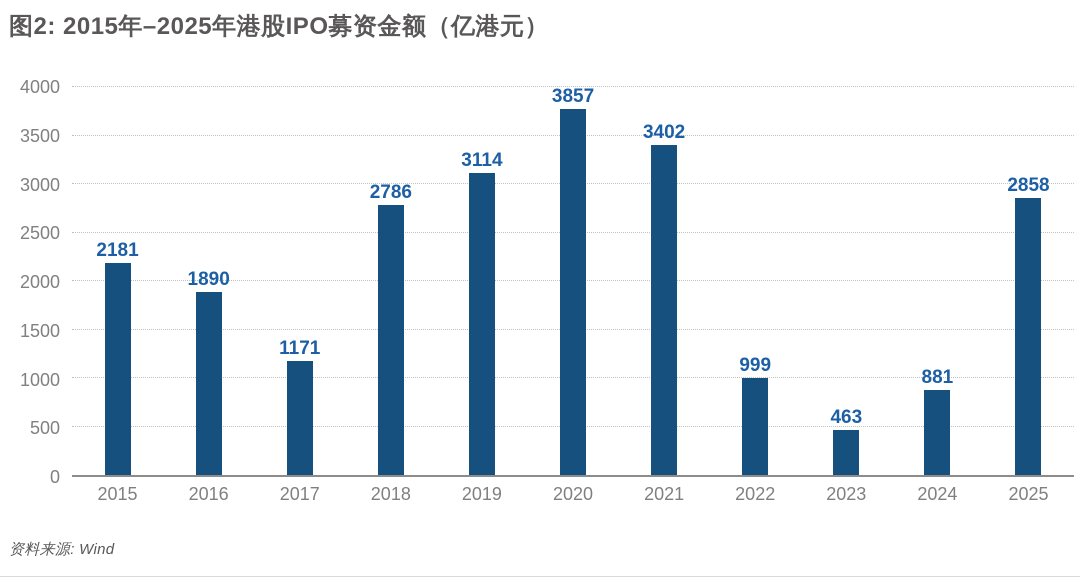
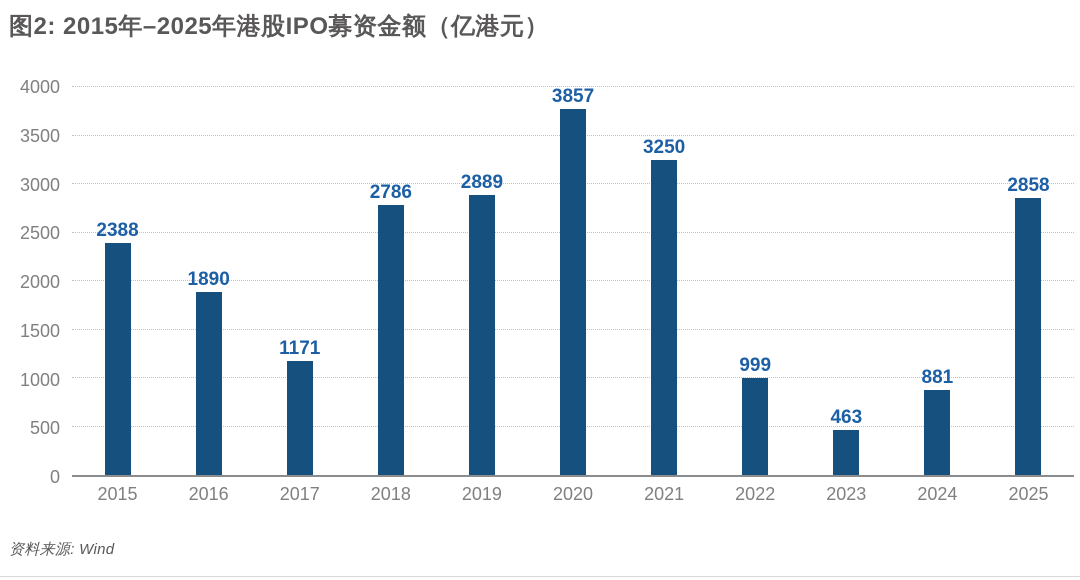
2015: 2181 -> 2388
2019: 3114 -> 2889
2021: 3402 -> 3250
